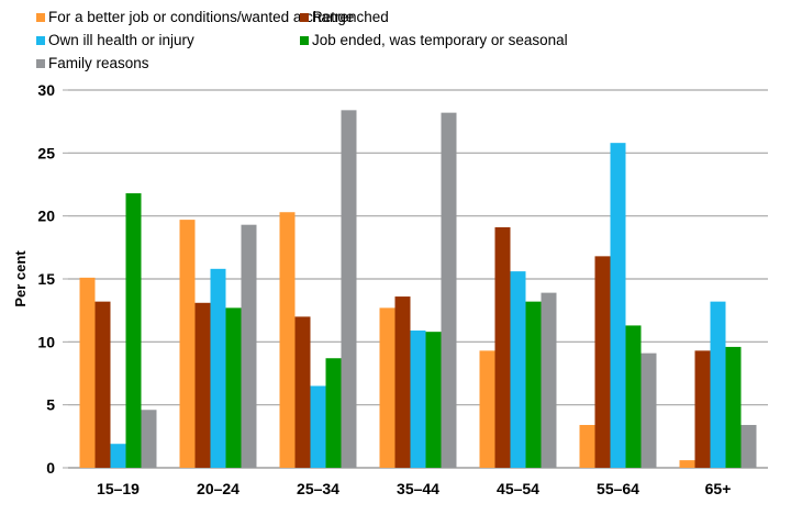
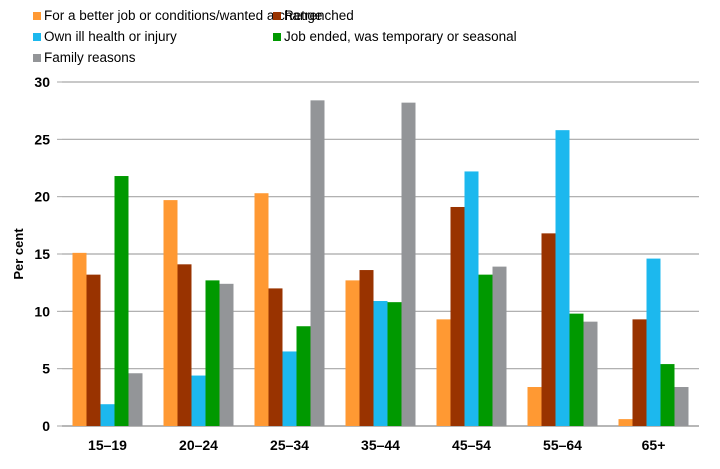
Retrenched/20–24: 13.1 -> 14.1
Own ill health or injury/20–24: 15.8 -> 4.4
Family reasons/20–24: 19.3 -> 12.4
Own ill health or injury/45–54: 15.6 -> 22.2
Job ended, was temporary or seasonal/55–64: 11.3 -> 9.8
Own ill health or injury/65+: 13.2 -> 14.6
Job ended, was temporary or seasonal/65+: 9.6 -> 5.4
